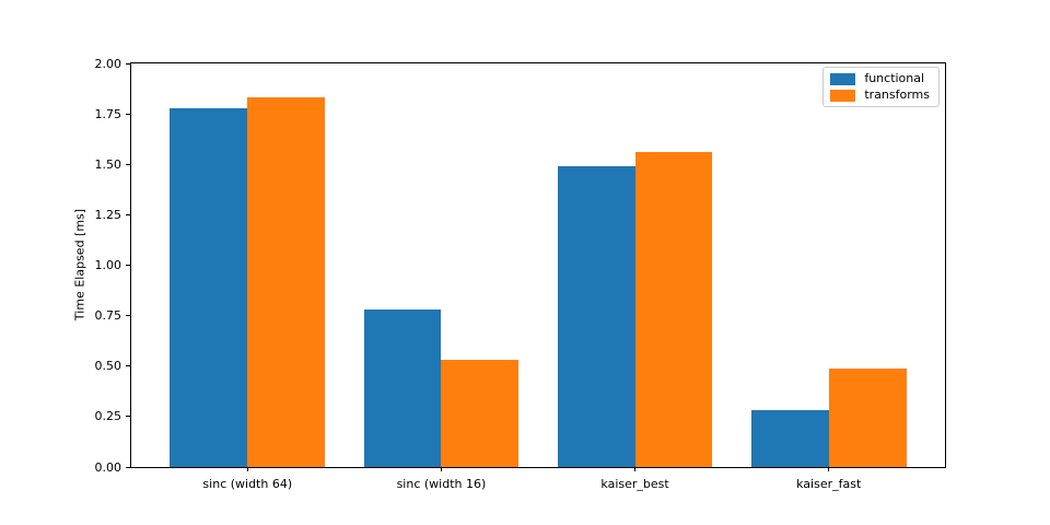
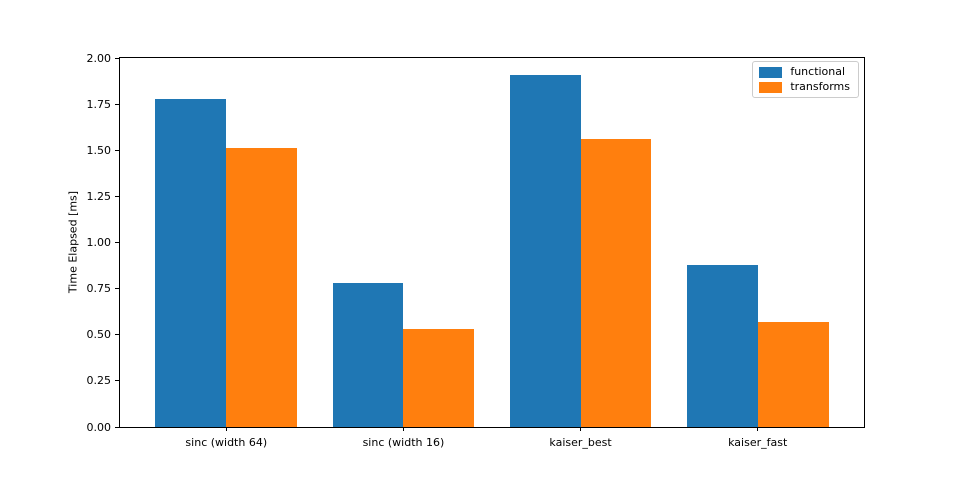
transforms/sinc (width 64): 1.83 -> 1.51
functional/kaiser_best: 1.49 -> 1.91
functional/kaiser_fast: 0.28 -> 0.88
transforms/kaiser_fast: 0.49 -> 0.57
